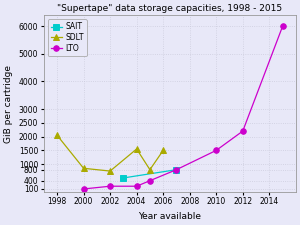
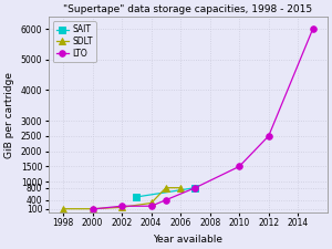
SDLT/1998: 2050 -> 110
SDLT/2000: 850 -> 110
SDLT/2002: 750 -> 160
SDLT/2004: 1550 -> 300
SDLT/2006: 1500 -> 800
LTO/2012: 2200 -> 2500
